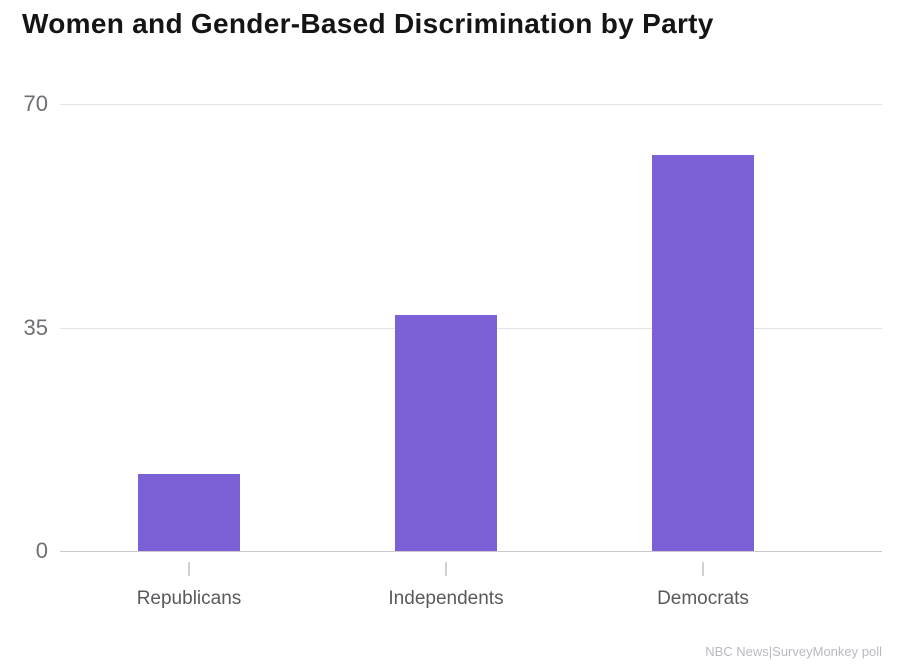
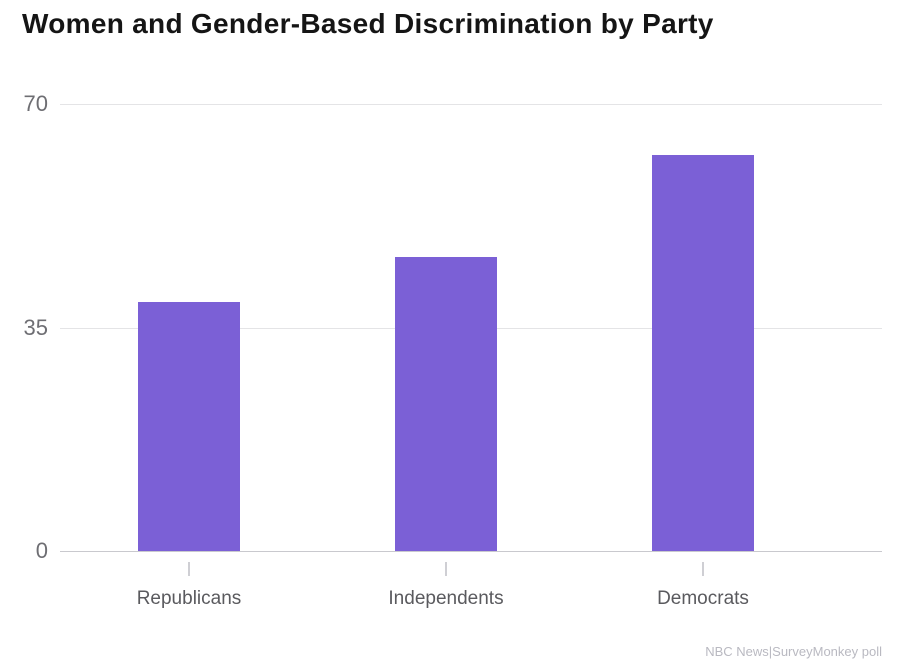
Republicans: 12 -> 39
Independents: 37 -> 46
